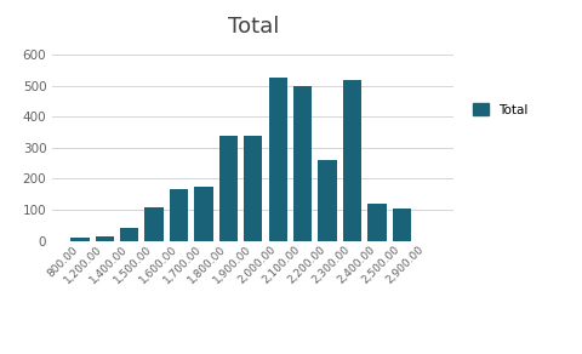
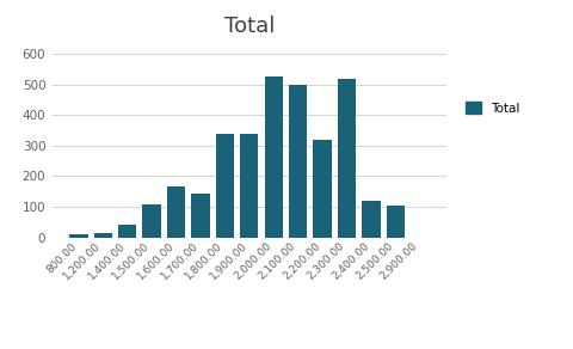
1,700.00: 175 -> 145
2,200.00: 260 -> 320
